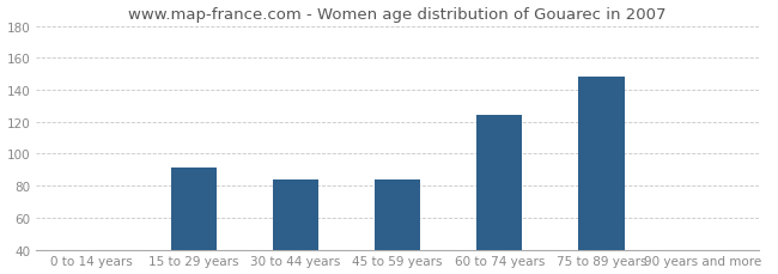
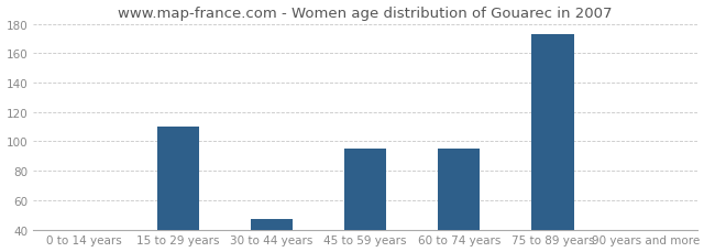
15 to 29 years: 91 -> 110
30 to 44 years: 84 -> 47
45 to 59 years: 84 -> 95
60 to 74 years: 124 -> 95
75 to 89 years: 148 -> 173
